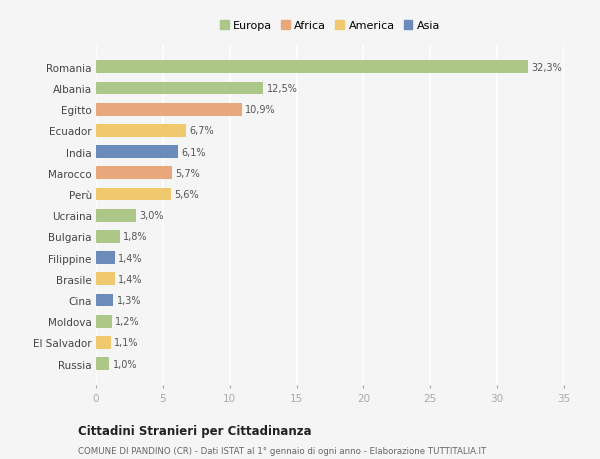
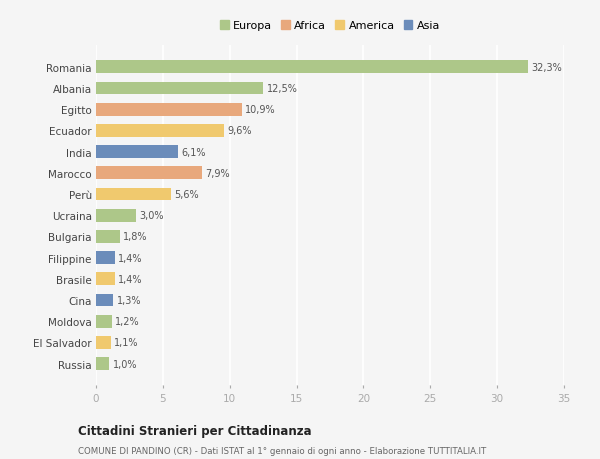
Ecuador: 6,7% -> 9,6%
Marocco: 5,7% -> 7,9%
